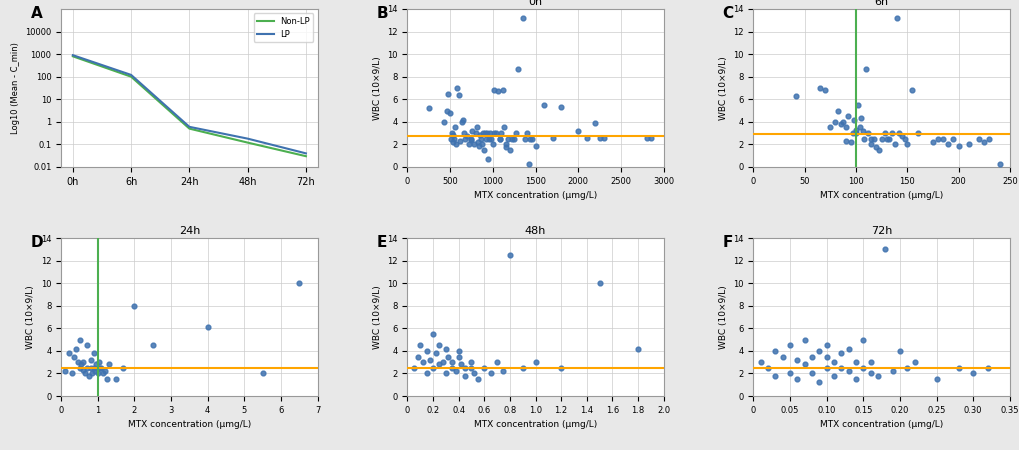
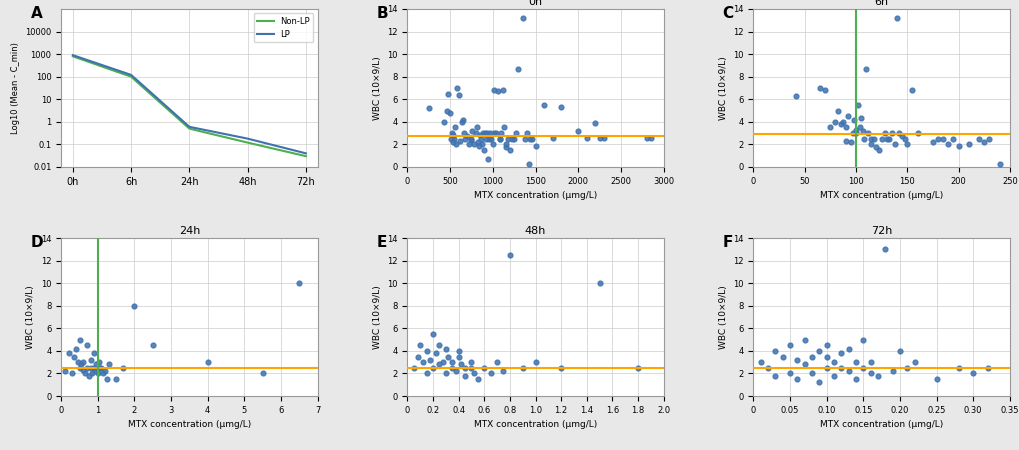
24h/4: 6.1 -> 3.0
48h/1.8: 4.2 -> 2.5
